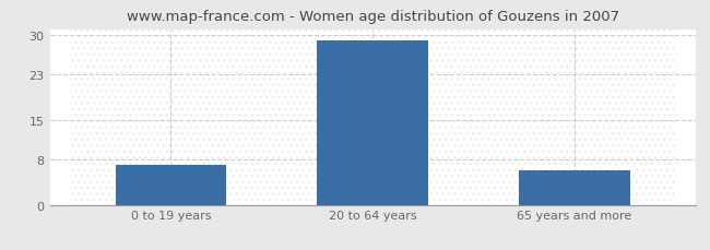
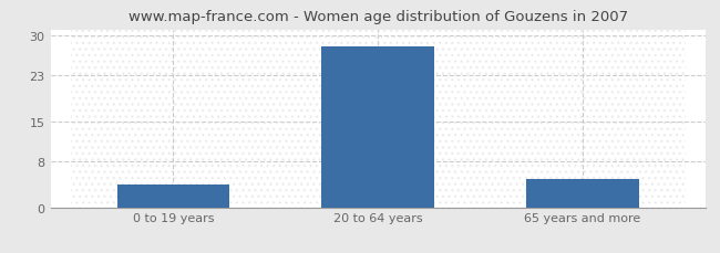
0 to 19 years: 7 -> 4
20 to 64 years: 29 -> 28
65 years and more: 6 -> 5
